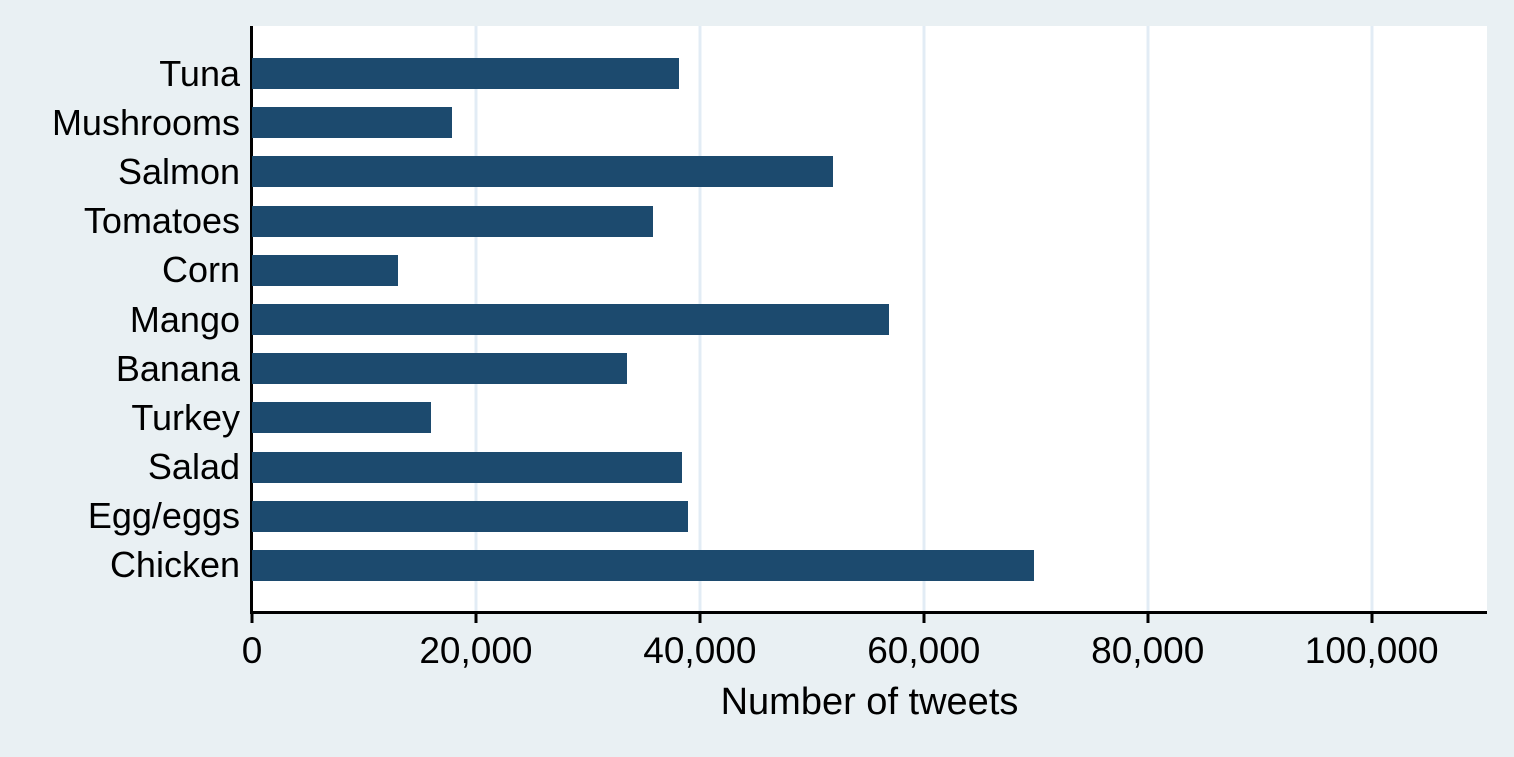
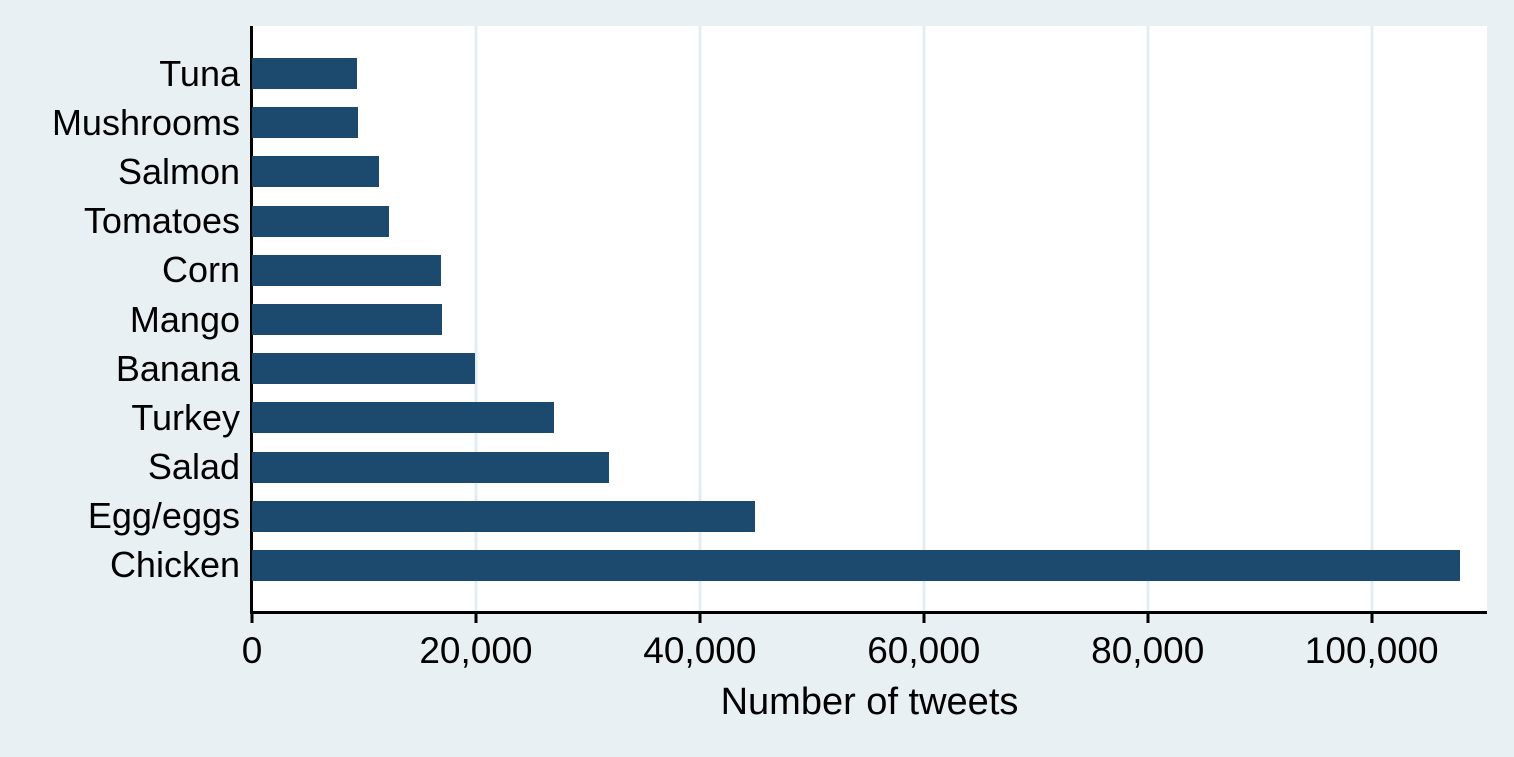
Tuna: 38100 -> 9400
Mushrooms: 17900 -> 9500
Salmon: 51900 -> 11300
Tomatoes: 35800 -> 12200
Corn: 13000 -> 16900
Mango: 56900 -> 17000
Banana: 33500 -> 19900
Turkey: 16000 -> 27000
Salad: 38400 -> 31900
Egg/eggs: 38900 -> 44900
Chicken: 69800 -> 107900
